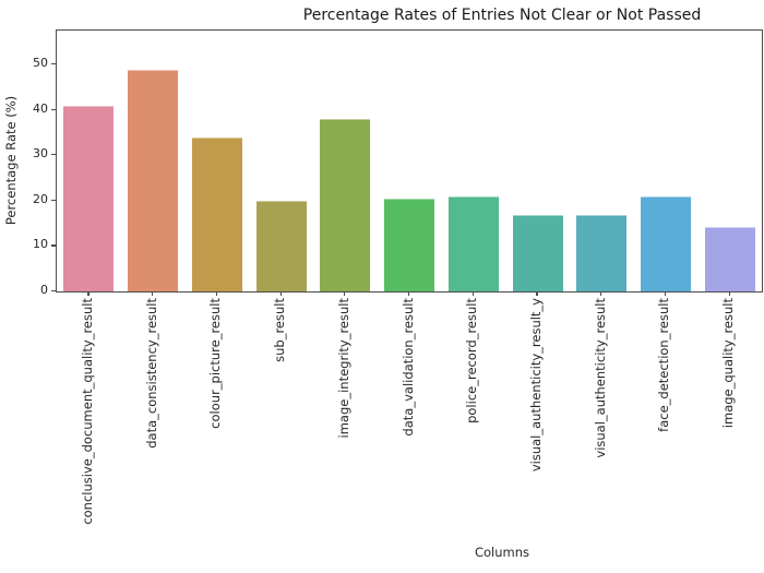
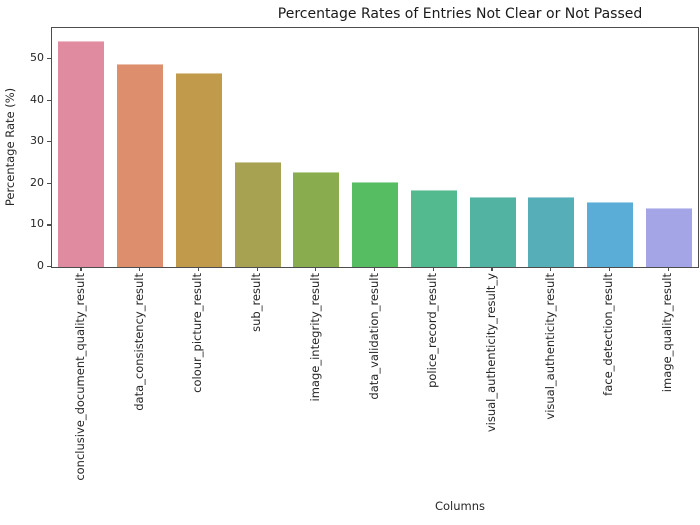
conclusive_document_quality_result: 41 -> 54
colour_picture_result: 34 -> 47
sub_result: 20 -> 25
image_integrity_result: 38 -> 23
police_record_result: 21 -> 19
face_detection_result: 21 -> 16
